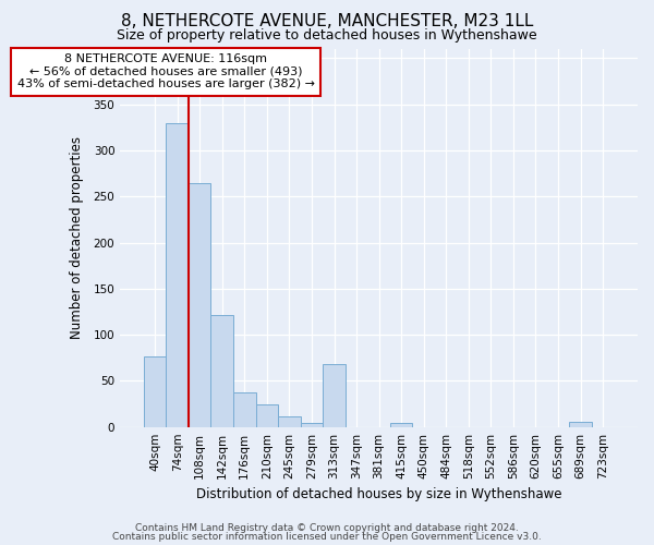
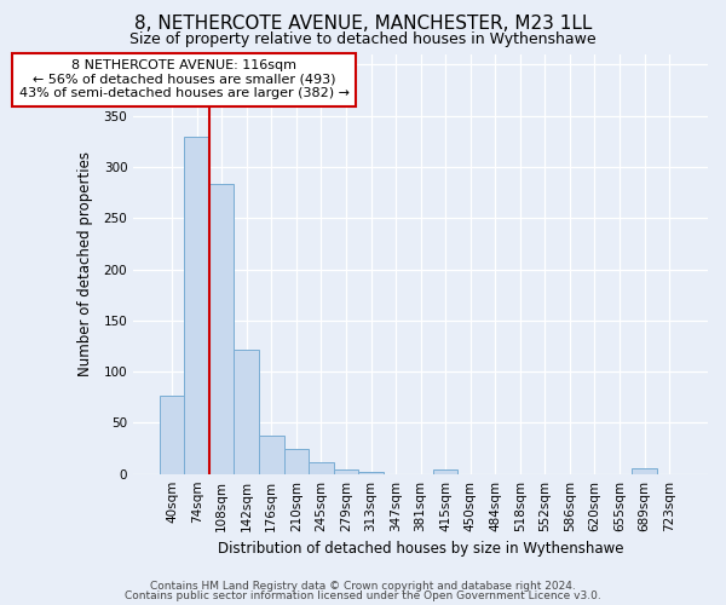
108sqm: 264 -> 283
313sqm: 68 -> 2
